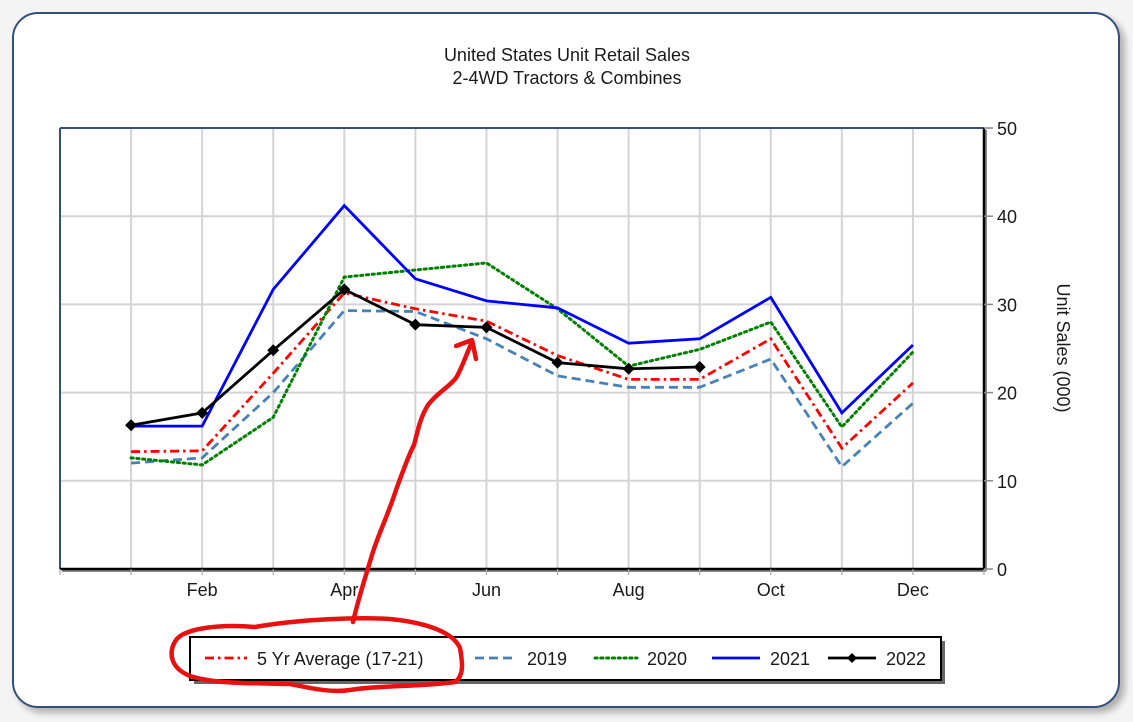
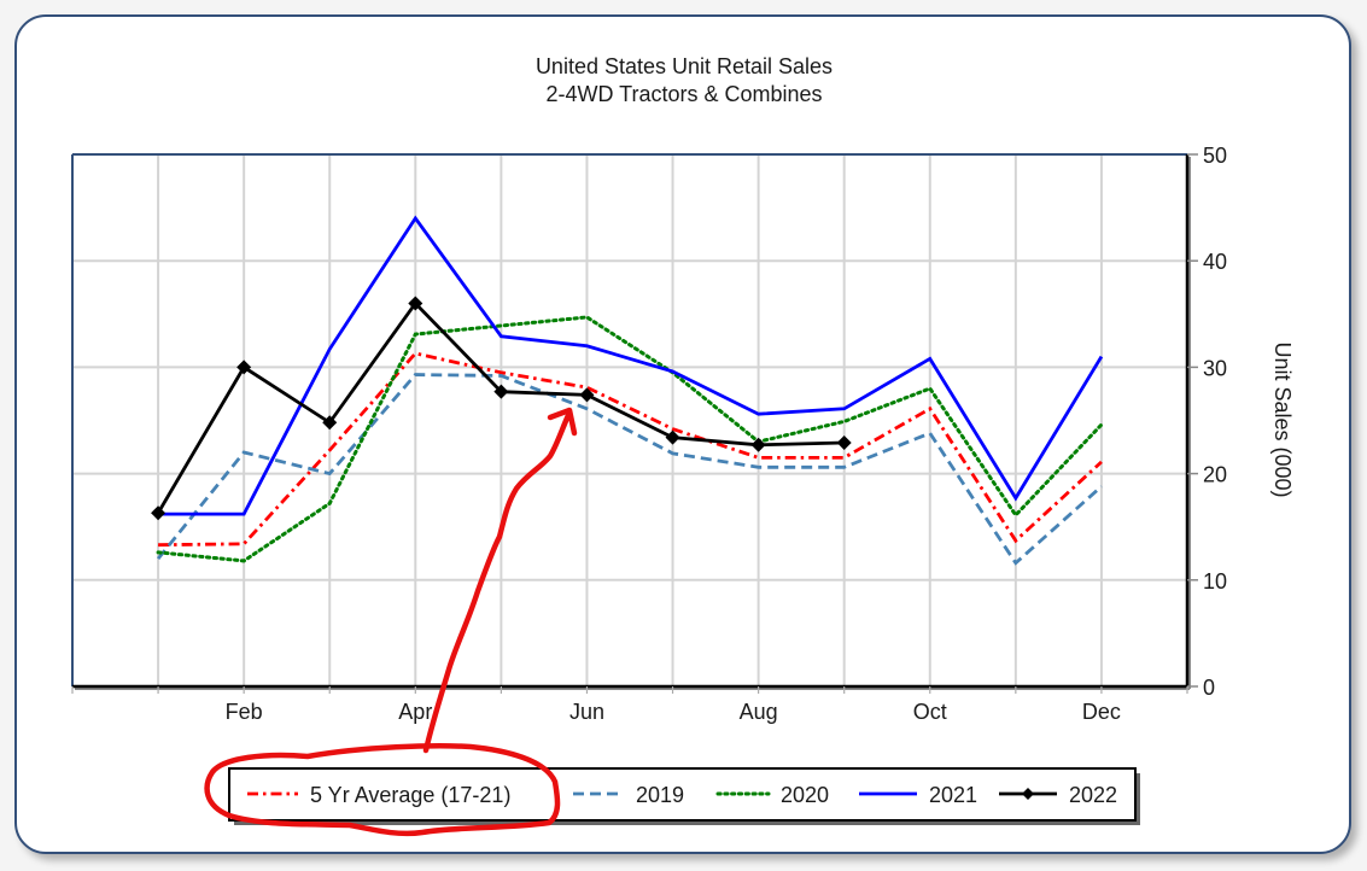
2019/Feb: 13 -> 22
2022/Feb: 18 -> 30
2021/Apr: 41 -> 44
2022/Apr: 32 -> 36
2021/Jun: 30 -> 32
2021/Dec: 25 -> 31
